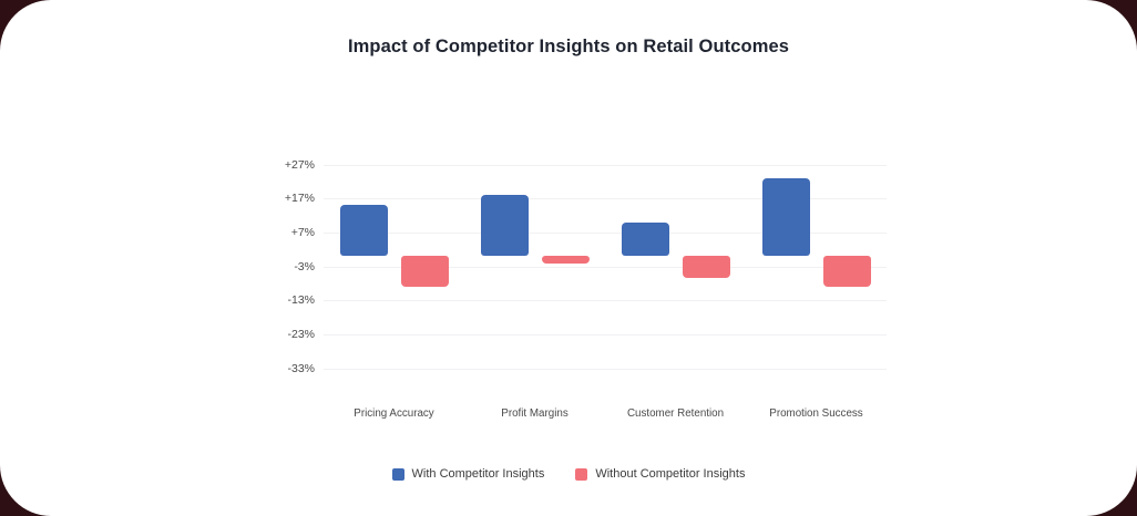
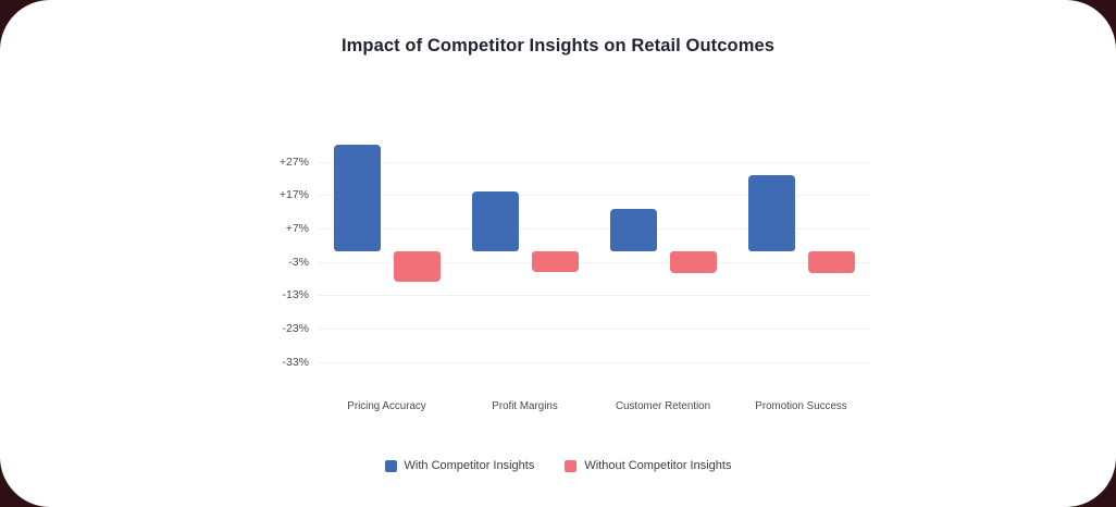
With Competitor Insights/Pricing Accuracy: 15% -> 32%
Without Competitor Insights/Profit Margins: -2% -> -6%
With Competitor Insights/Customer Retention: 10% -> 13%
Without Competitor Insights/Promotion Success: -9% -> -6%
